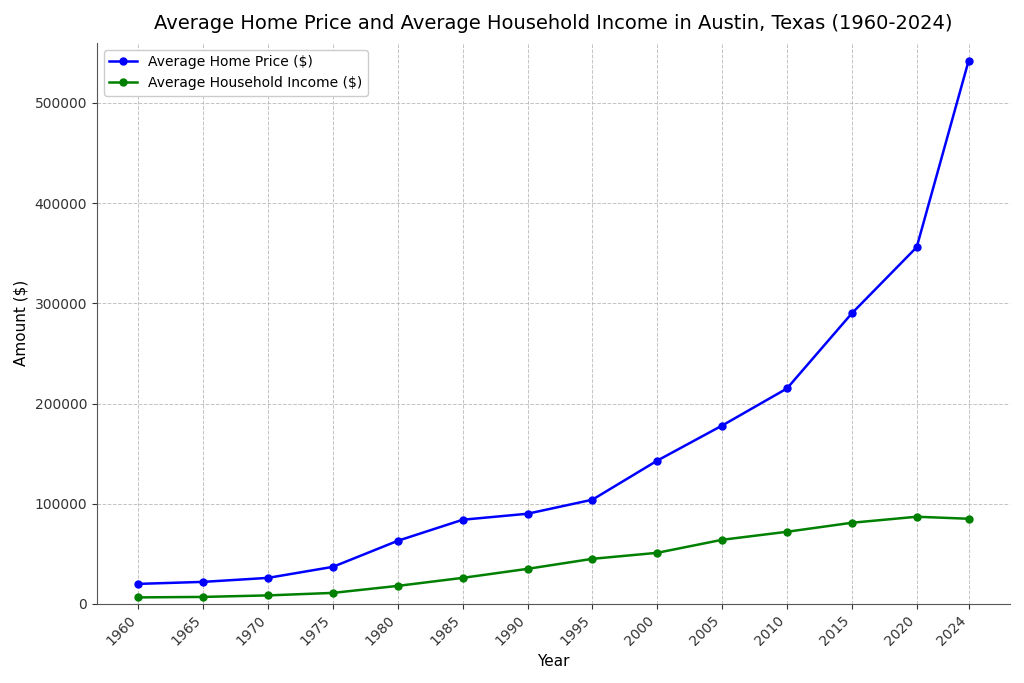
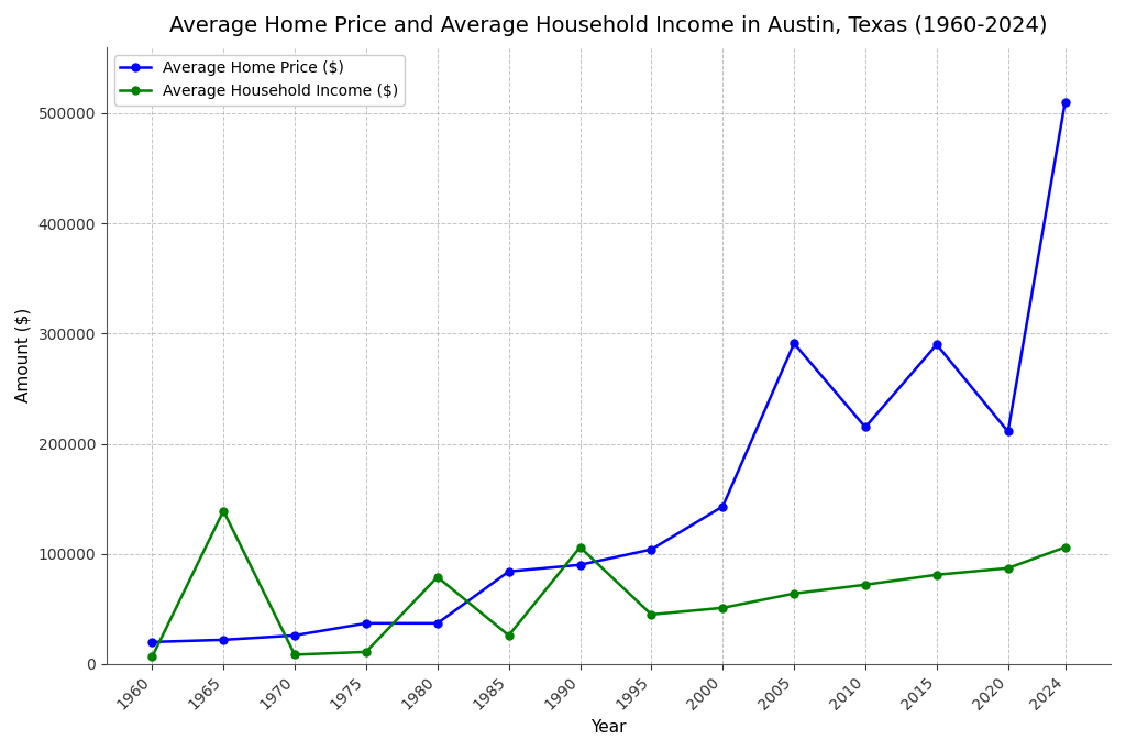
Average Household Income ($)/1965: 7000 -> 139000
Average Home Price ($)/1980: 63000 -> 37000
Average Household Income ($)/1980: 18000 -> 79000
Average Household Income ($)/1990: 35000 -> 106000
Average Home Price ($)/2005: 178000 -> 291000
Average Home Price ($)/2020: 356000 -> 211000
Average Home Price ($)/2024: 542000 -> 510000
Average Household Income ($)/2024: 85000 -> 106000
